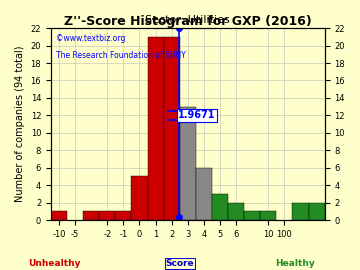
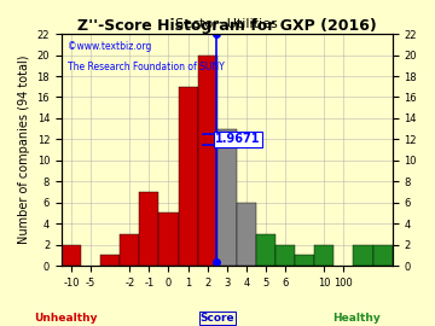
-10: 1 -> 2
-2: 1 -> 3
-1: 1 -> 7
1: 21 -> 17
2: 21 -> 20
10: 1 -> 2
